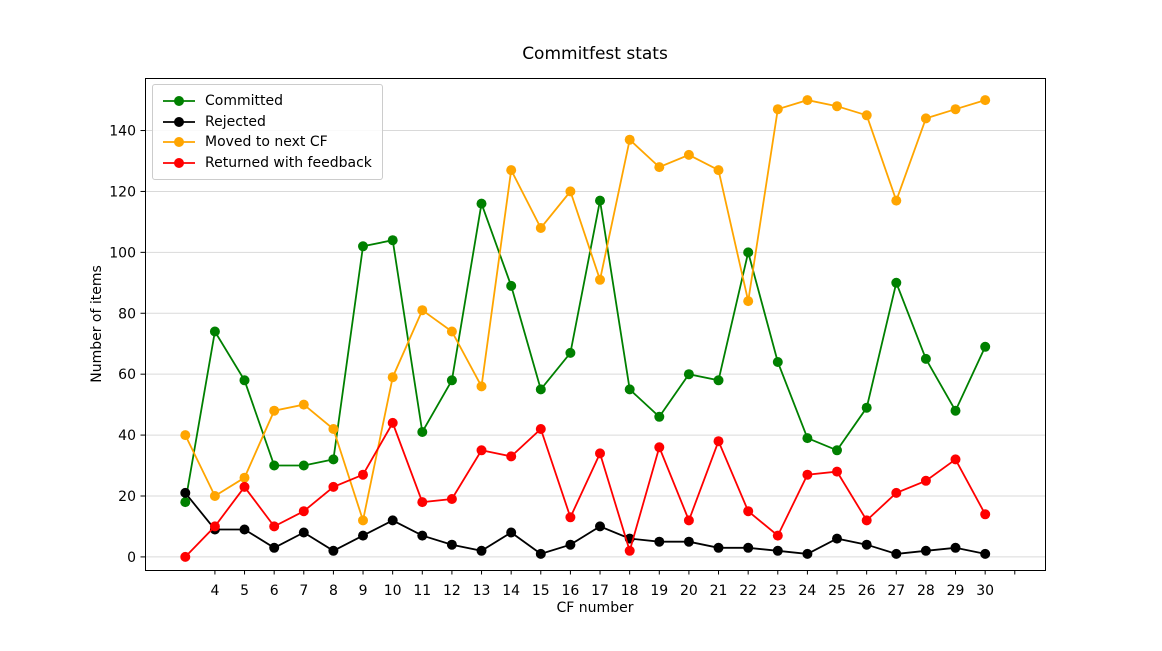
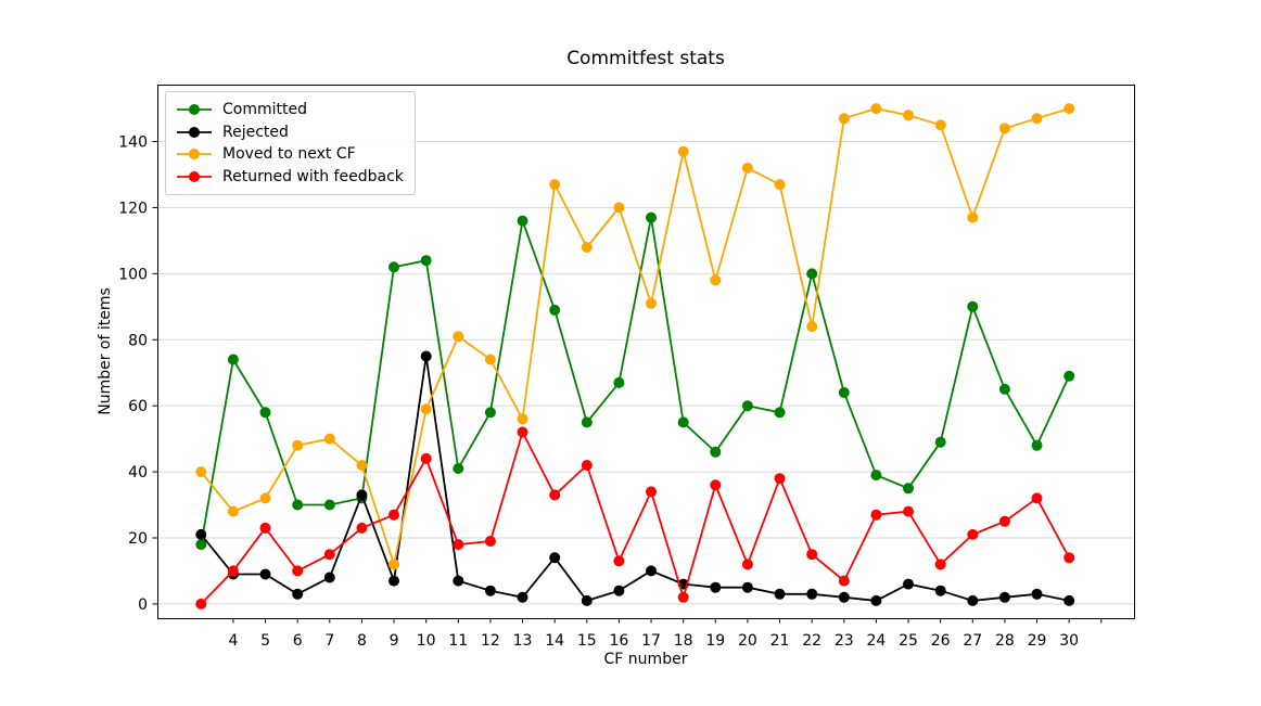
Moved to next CF/4: 20 -> 28
Moved to next CF/5: 26 -> 32
Rejected/8: 2 -> 33
Rejected/10: 12 -> 75
Returned with feedback/13: 35 -> 52
Rejected/14: 8 -> 14
Moved to next CF/19: 128 -> 98
